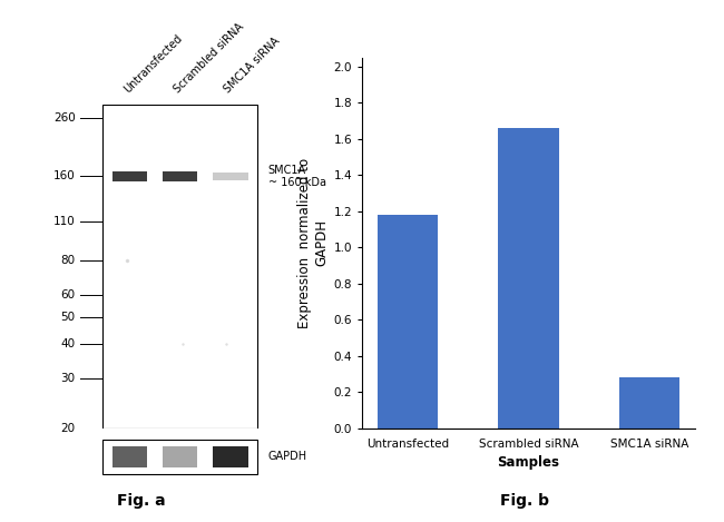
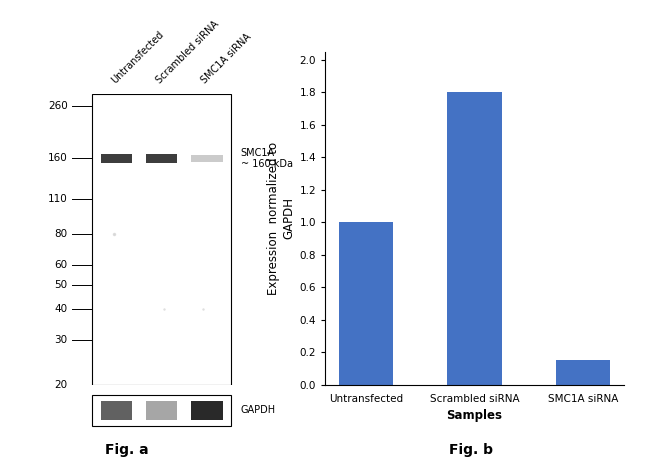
Untransfected: 1.18 -> 1.00
Scrambled siRNA: 1.66 -> 1.80
SMC1A siRNA: 0.28 -> 0.15
